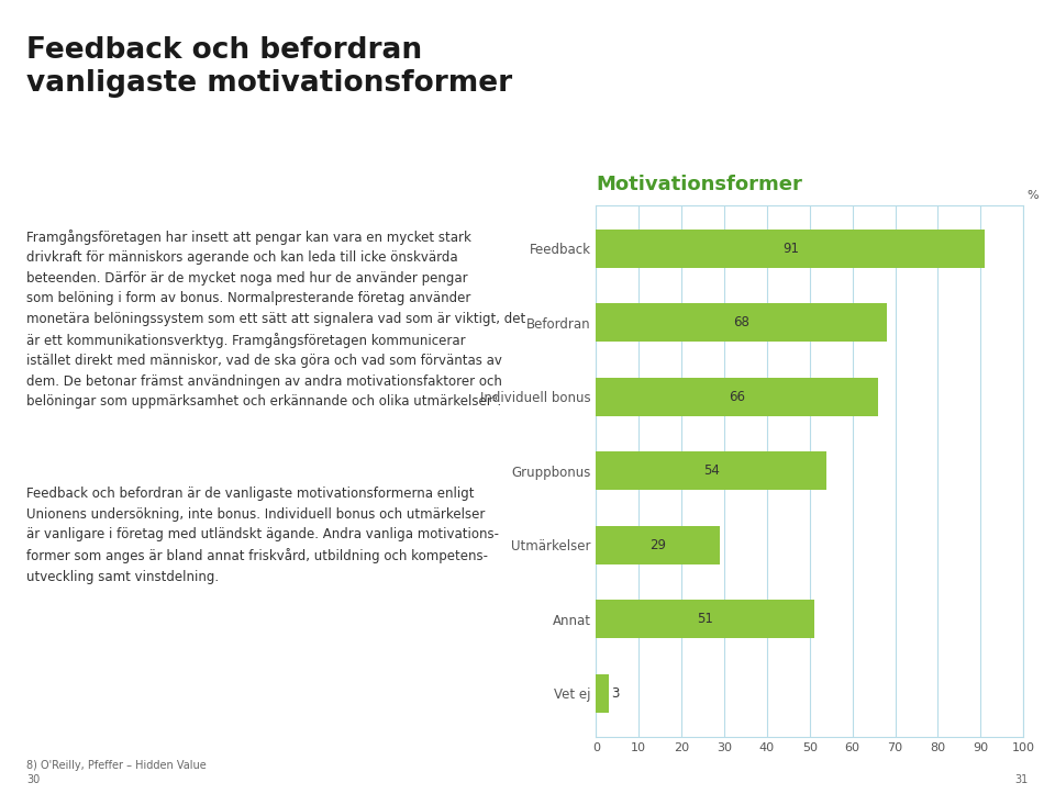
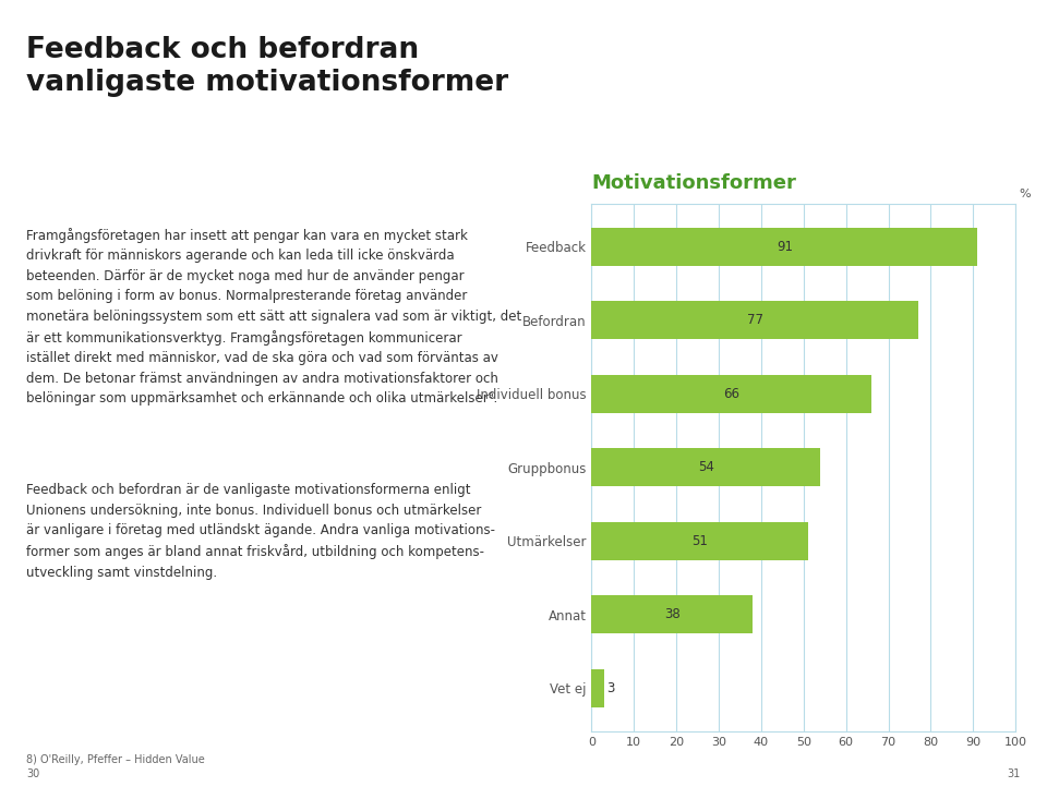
Befordran: 68 -> 77
Utmärkelser: 29 -> 51
Annat: 51 -> 38
